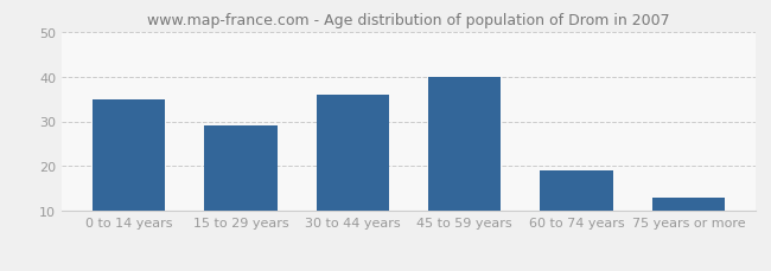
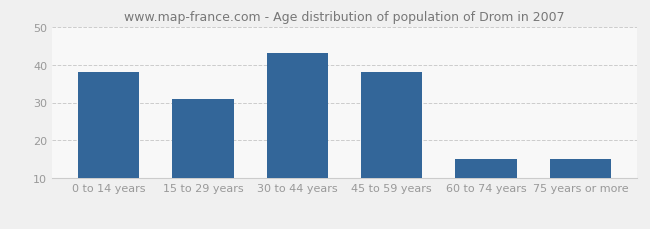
0 to 14 years: 35 -> 38
15 to 29 years: 29 -> 31
30 to 44 years: 36 -> 43
45 to 59 years: 40 -> 38
60 to 74 years: 19 -> 15
75 years or more: 13 -> 15
